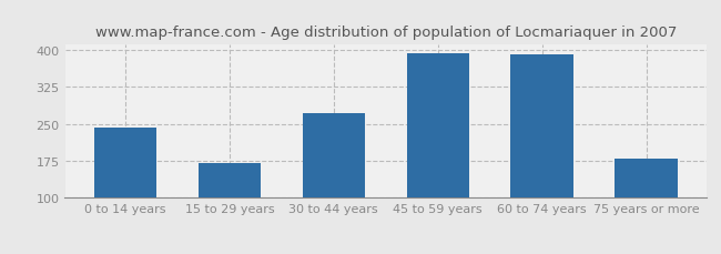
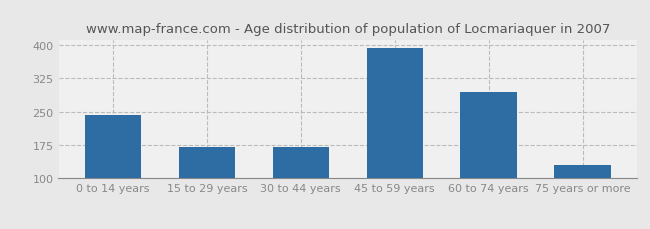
30 to 44 years: 272 -> 170
60 to 74 years: 390 -> 295
75 years or more: 179 -> 130
